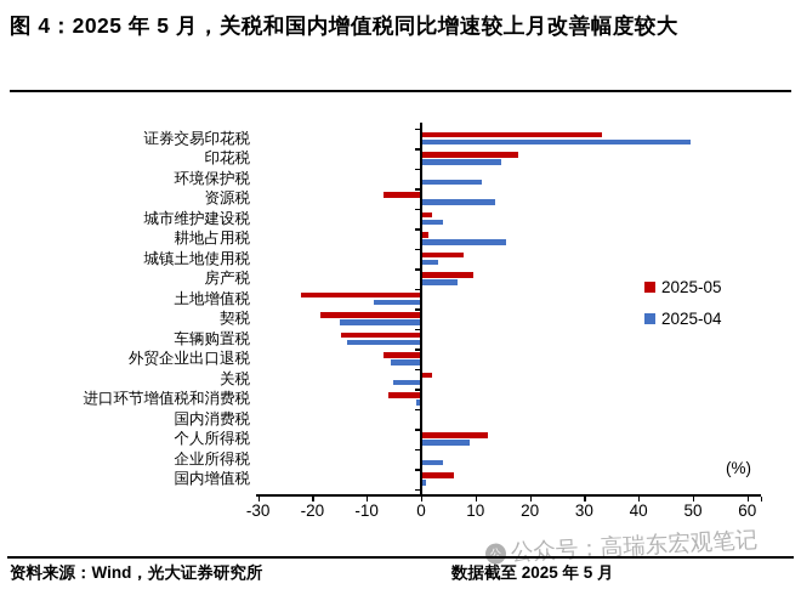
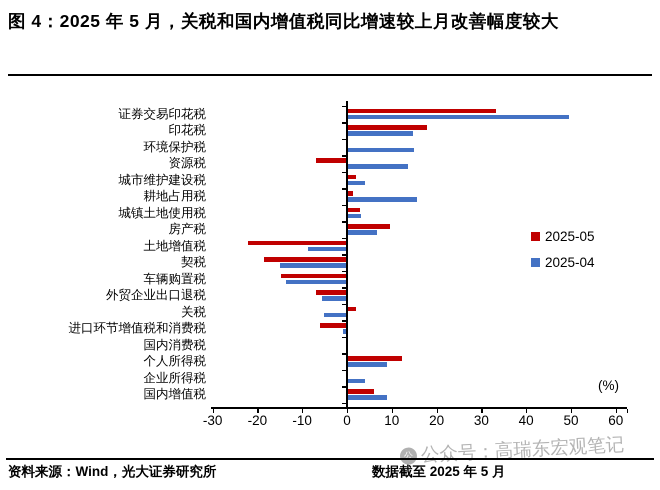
2025-04/环境保护税: 11 -> 15
2025-05/城镇土地使用税: 8 -> 3
2025-04/国内增值税: 1 -> 9
